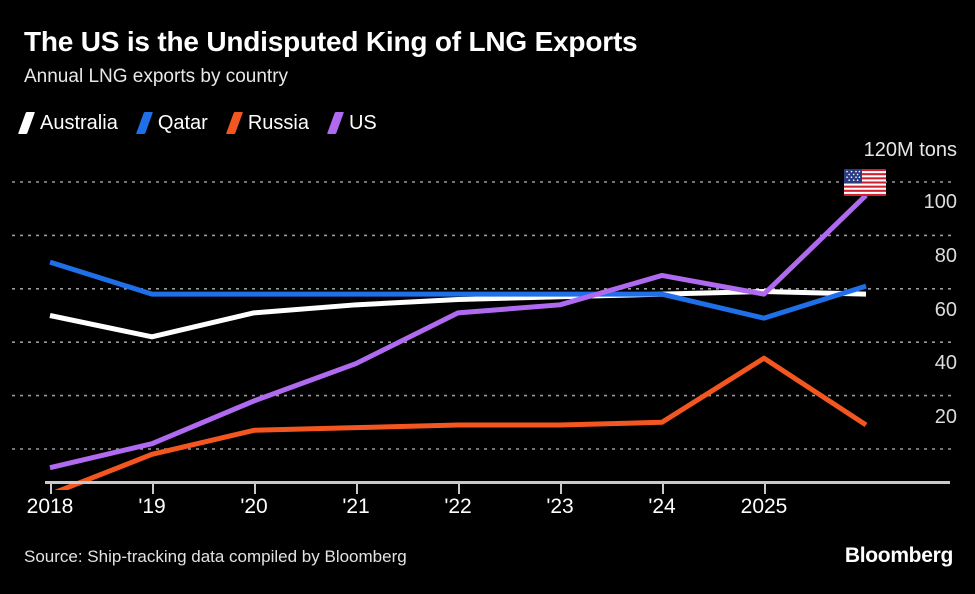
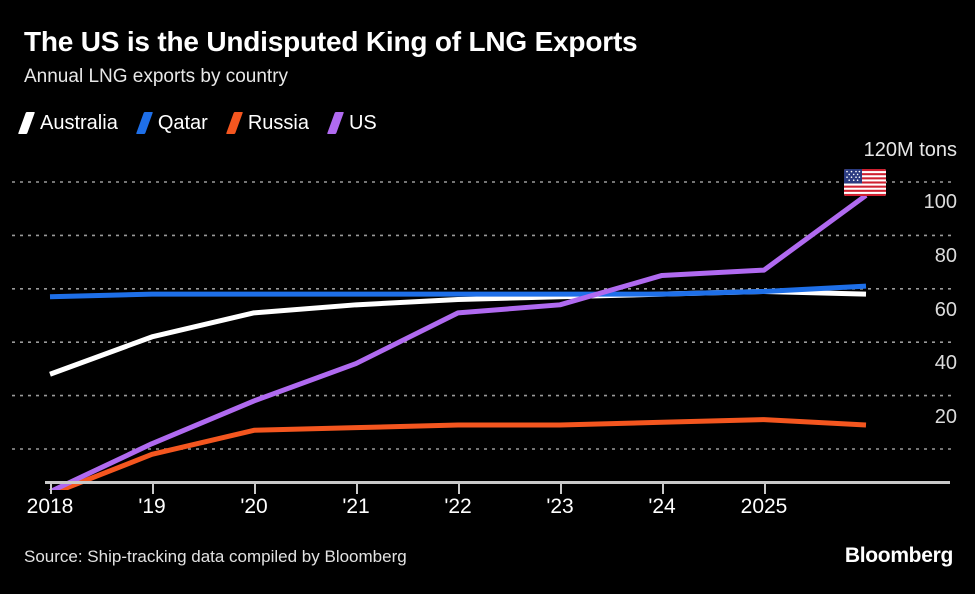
Australia/2018: 70 -> 48
Qatar/2018: 90 -> 77
US/2018: 13 -> 4
Qatar/2025: 69 -> 79
Russia/2025: 54 -> 31
US/2025: 78 -> 87
